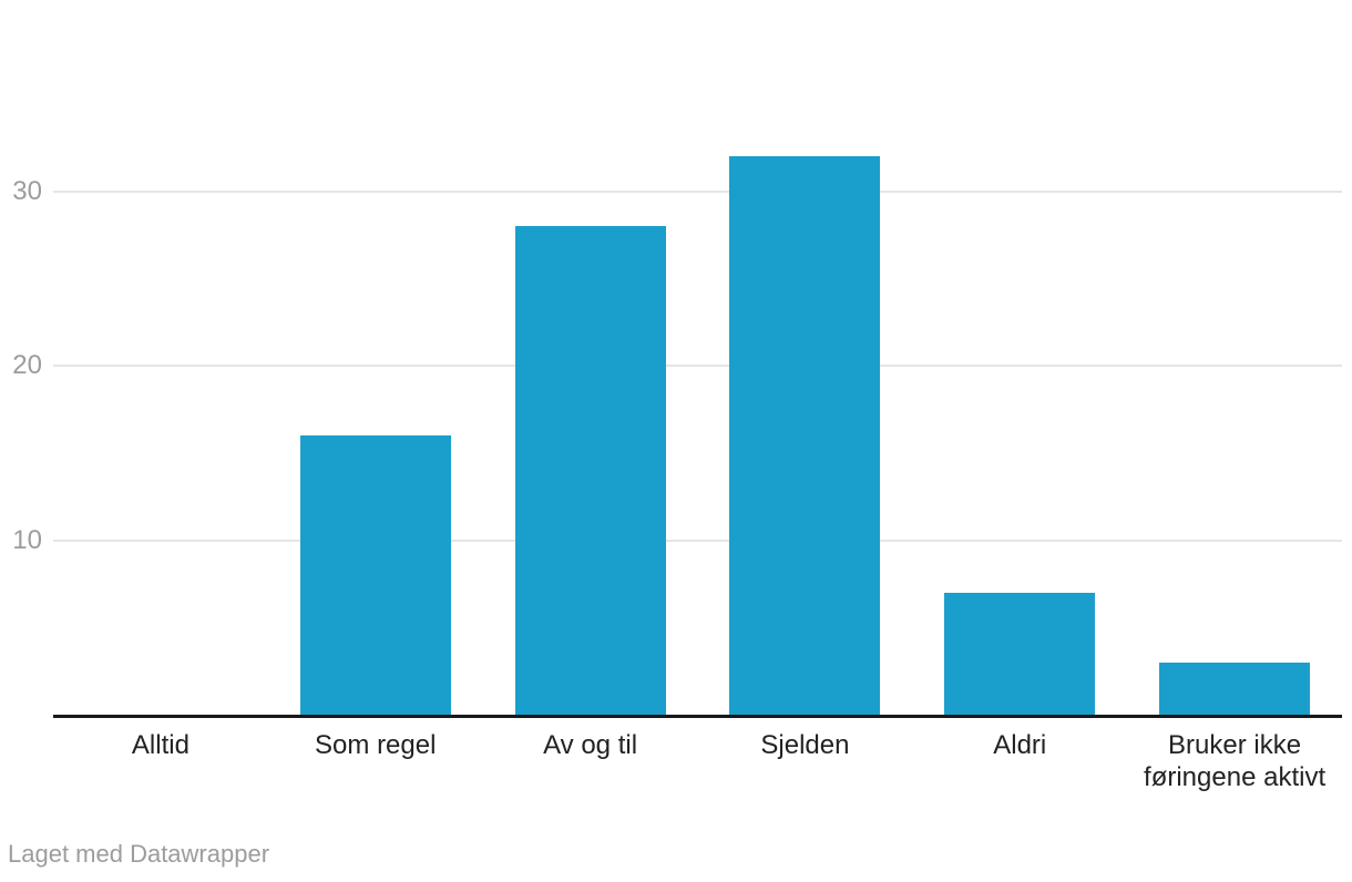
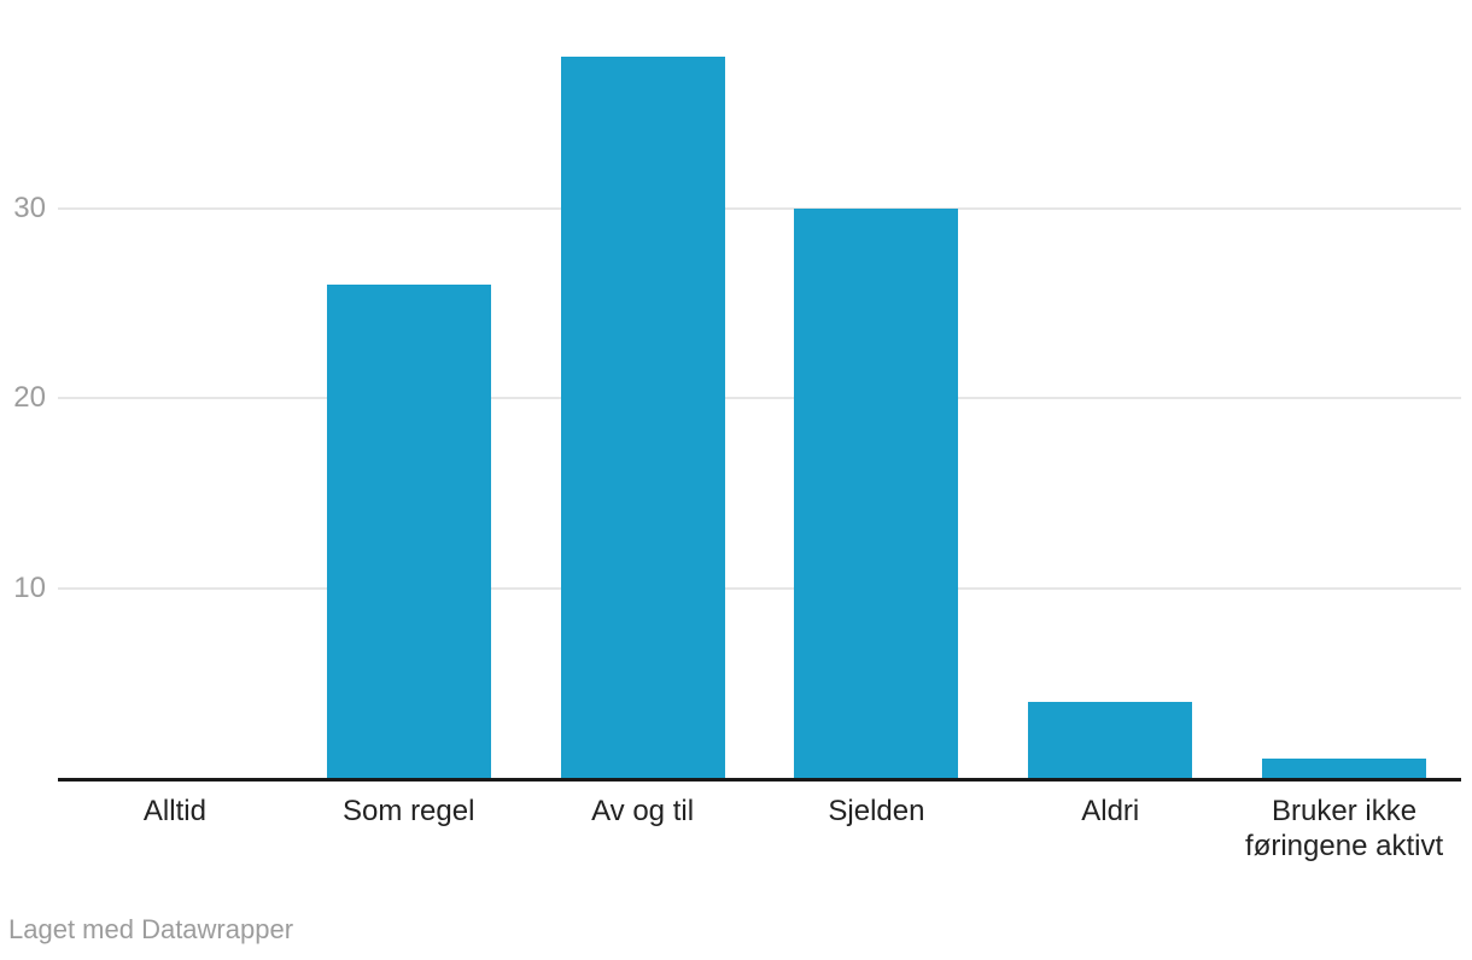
Som regel: 16 -> 26
Av og til: 28 -> 38
Sjelden: 32 -> 30
Aldri: 7 -> 4
Bruker ikke føringene aktivt: 3 -> 1
